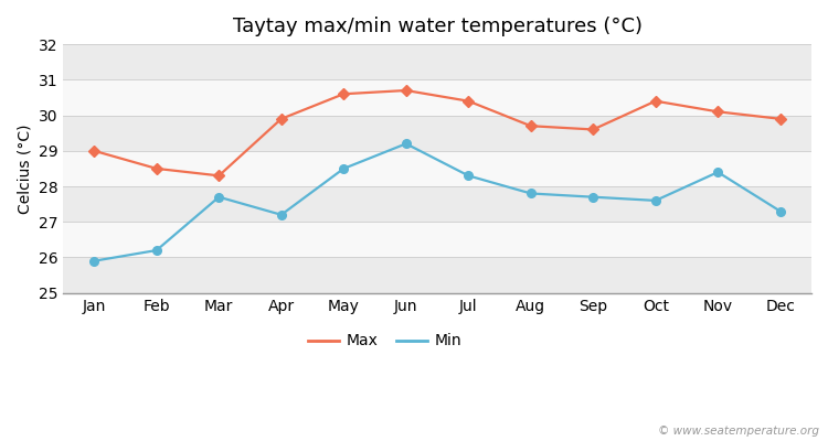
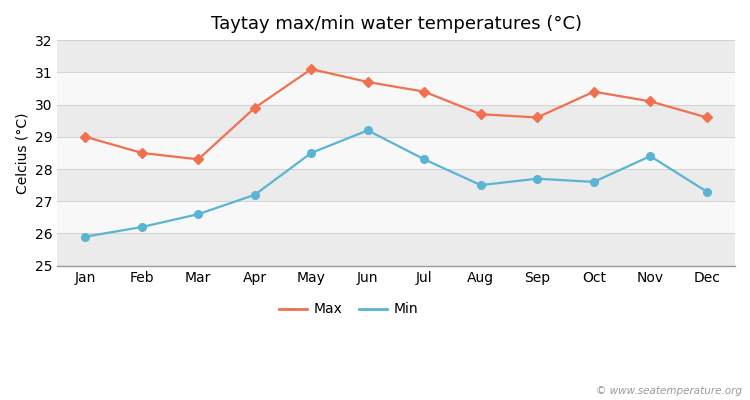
Min/Mar: 27.7 -> 26.6
Max/May: 30.6 -> 31.1
Min/Aug: 27.8 -> 27.5
Max/Dec: 29.9 -> 29.6
